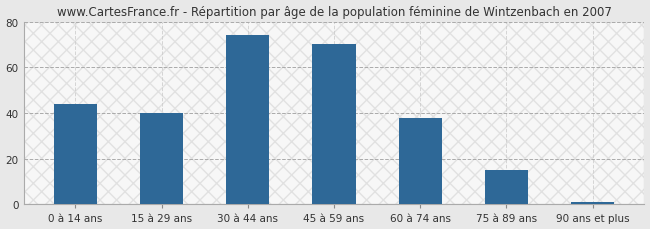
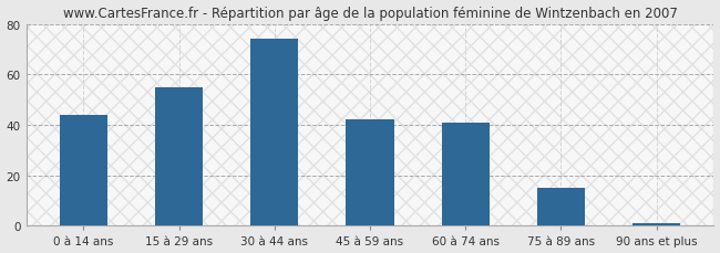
15 à 29 ans: 40 -> 55
45 à 59 ans: 70 -> 42
60 à 74 ans: 38 -> 41
